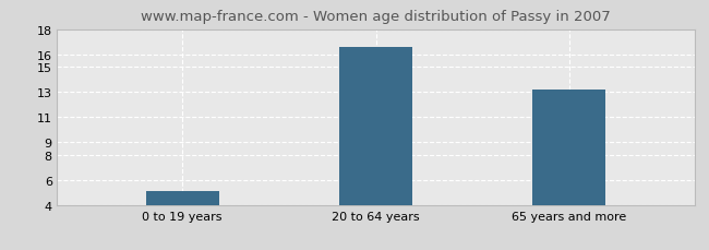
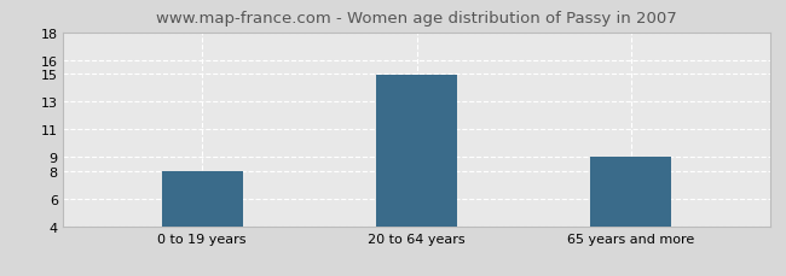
0 to 19 years: 5.1 -> 8.0
20 to 64 years: 16.6 -> 14.9
65 years and more: 13.2 -> 9.0
